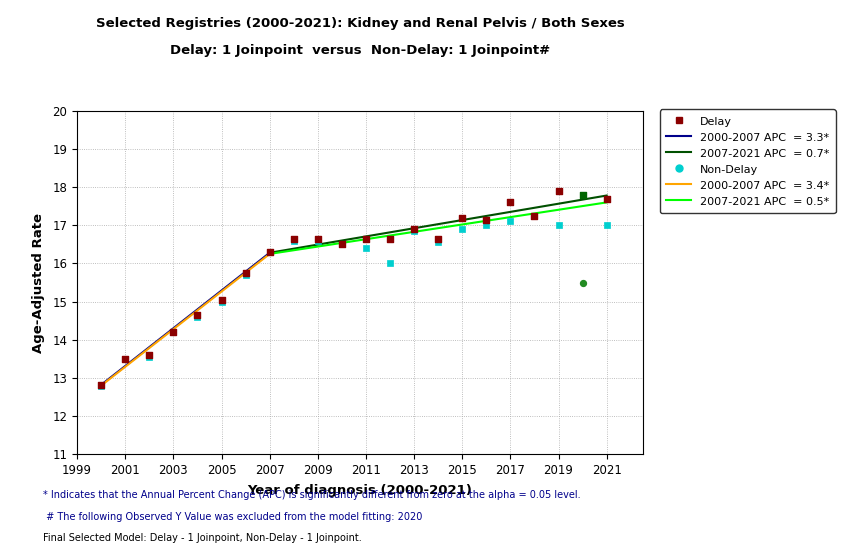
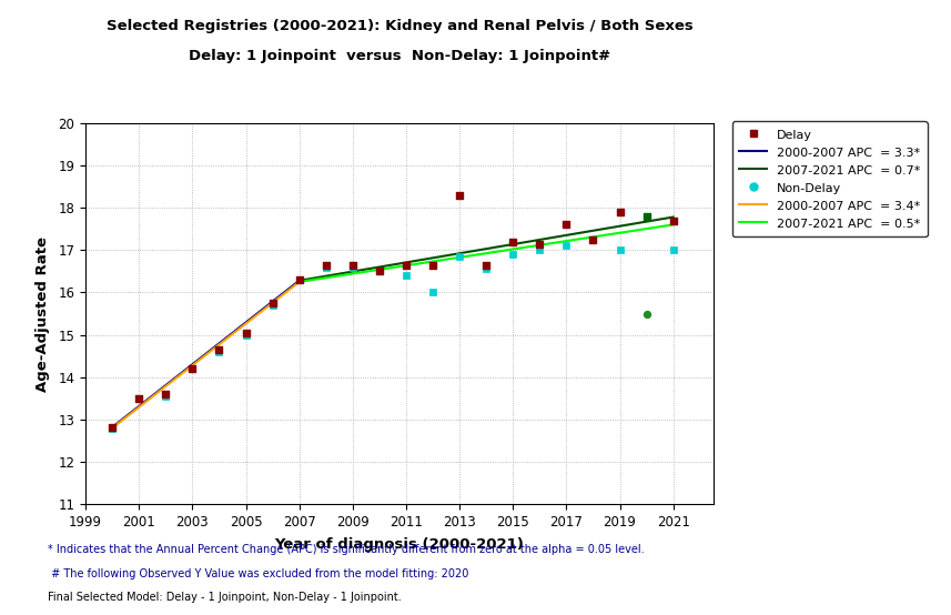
Delay/2013: 16.90 -> 18.30
